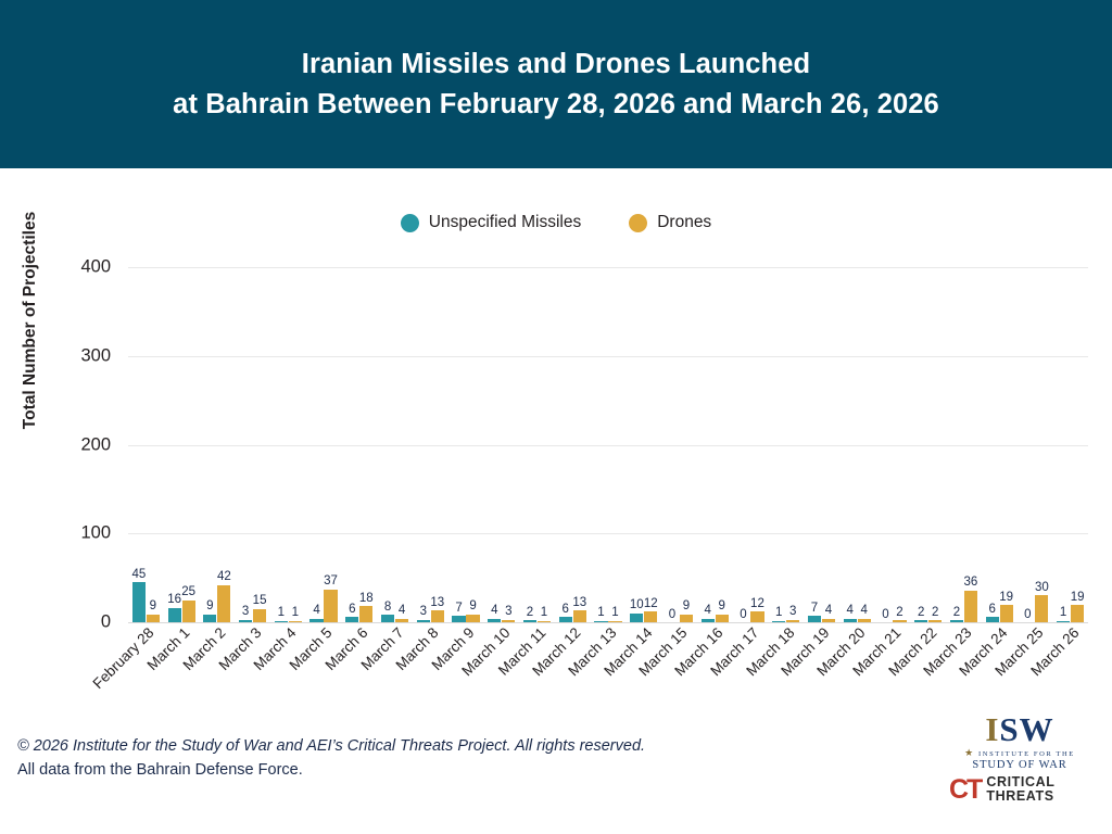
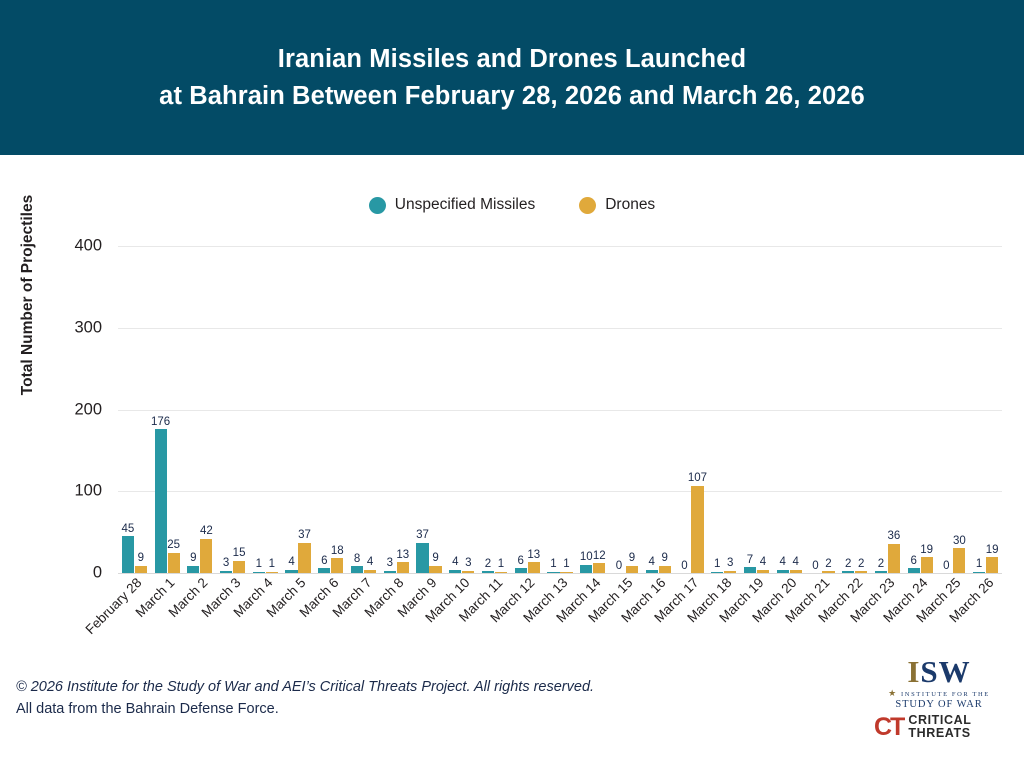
Unspecified Missiles/March 1: 16 -> 176
Unspecified Missiles/March 9: 7 -> 37
Drones/March 17: 12 -> 107
